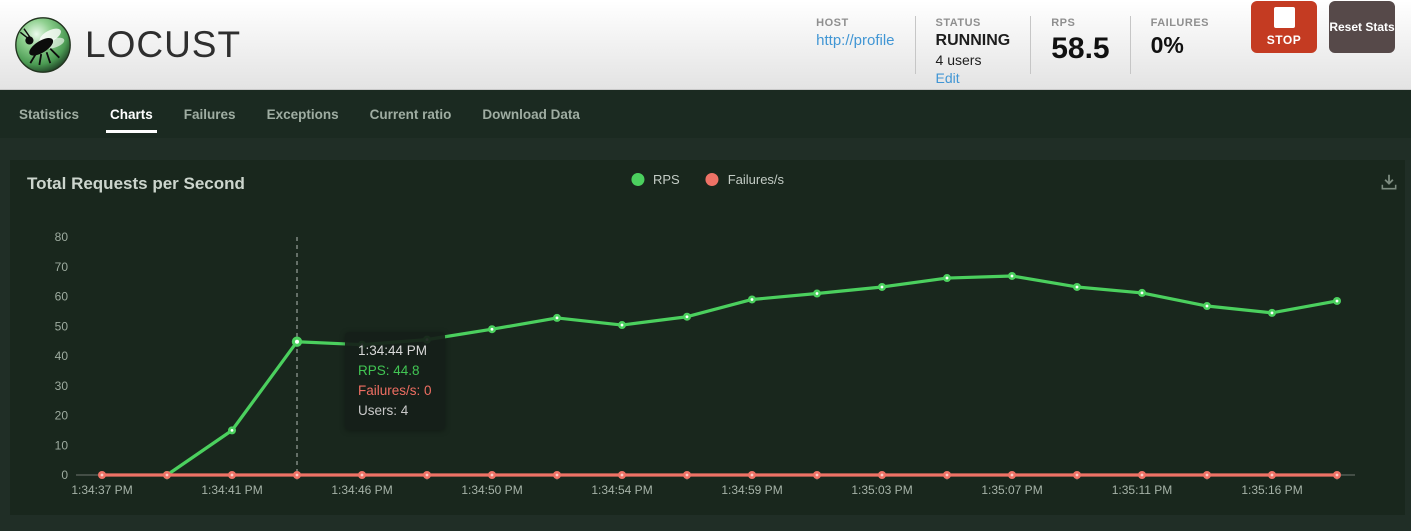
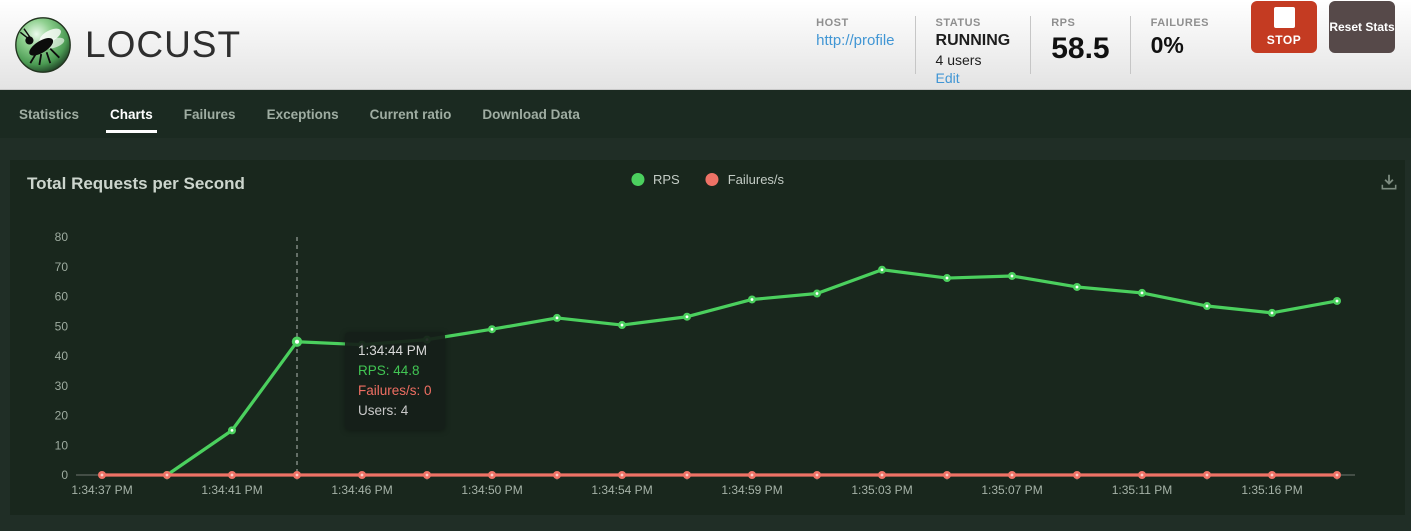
RPS/1:35:03 PM: 63 -> 69
